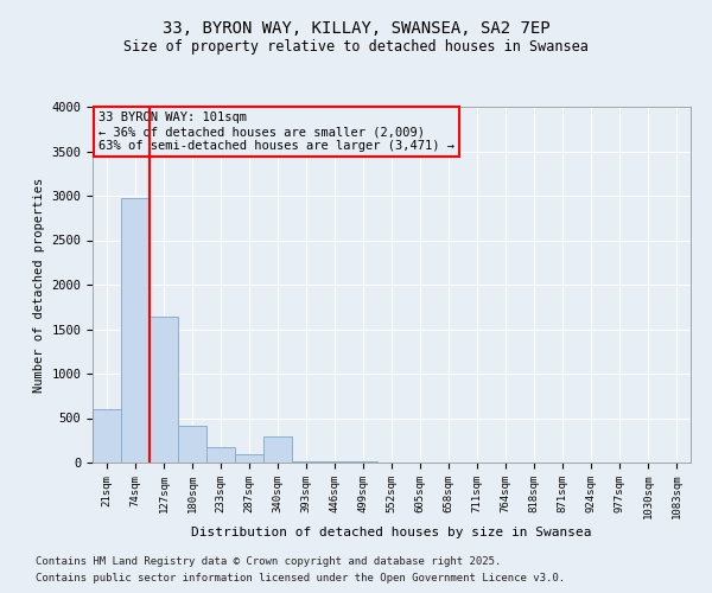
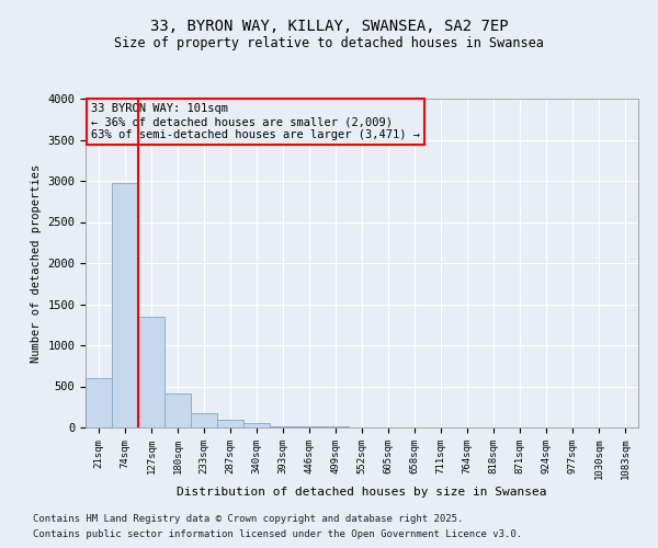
127sqm: 1640 -> 1350
340sqm: 300 -> 60
